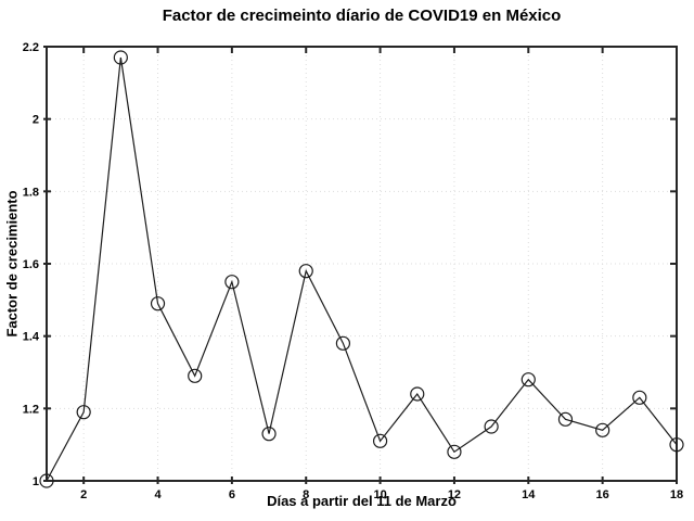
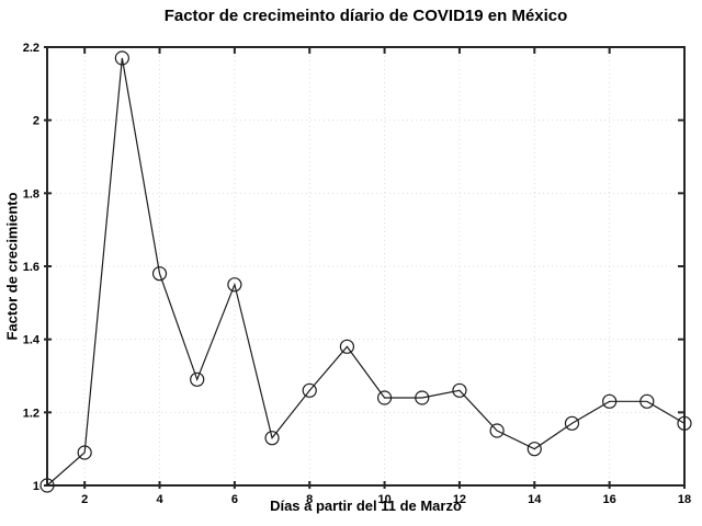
2: 1.19 -> 1.09
4: 1.49 -> 1.58
8: 1.58 -> 1.26
10: 1.11 -> 1.24
12: 1.08 -> 1.26
14: 1.28 -> 1.10
16: 1.14 -> 1.23
18: 1.10 -> 1.17
